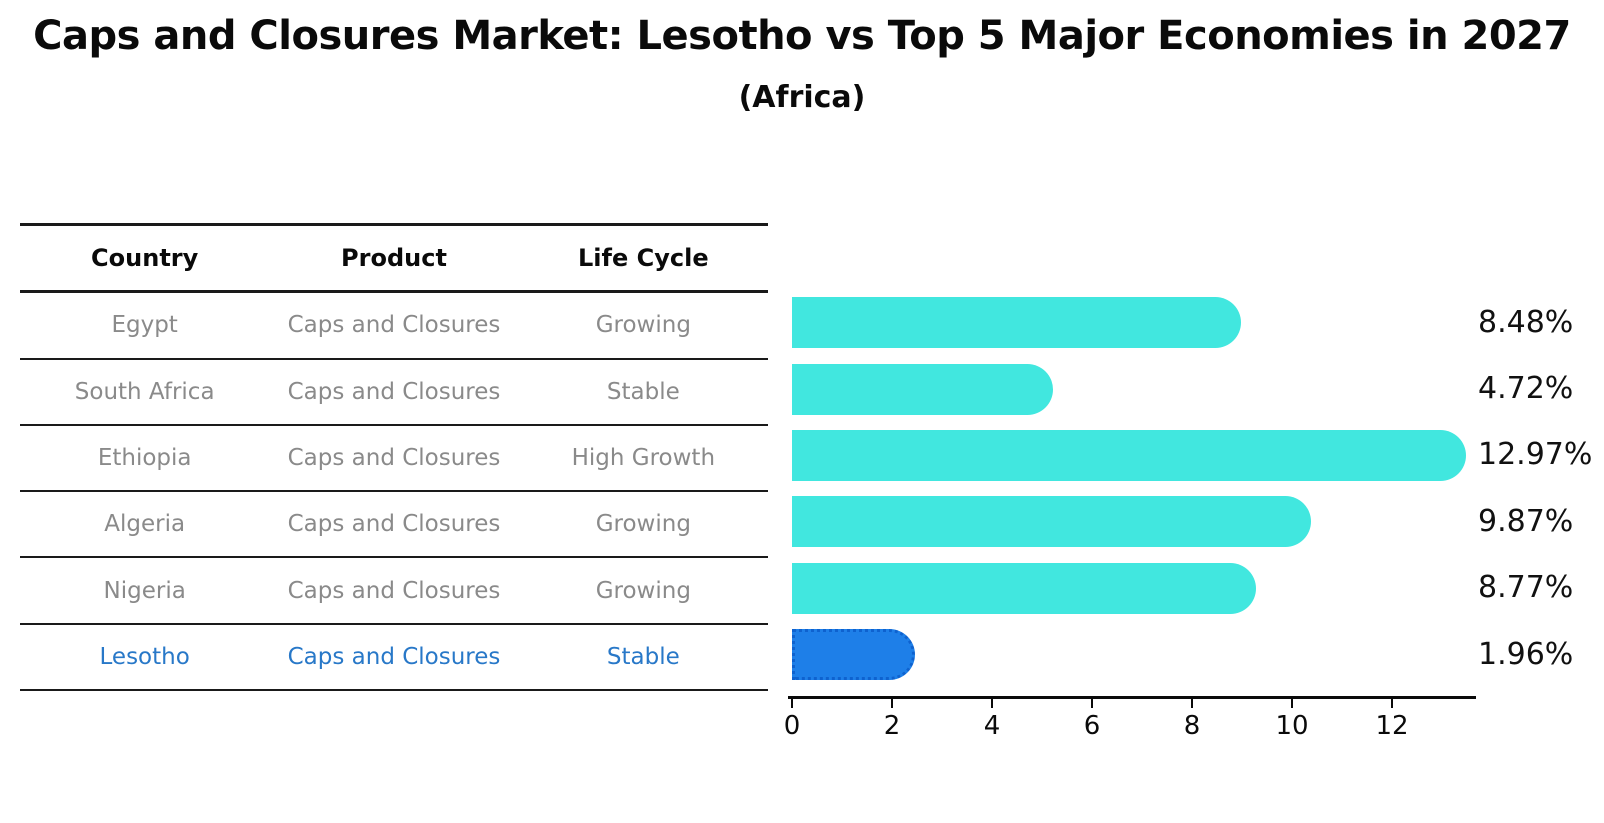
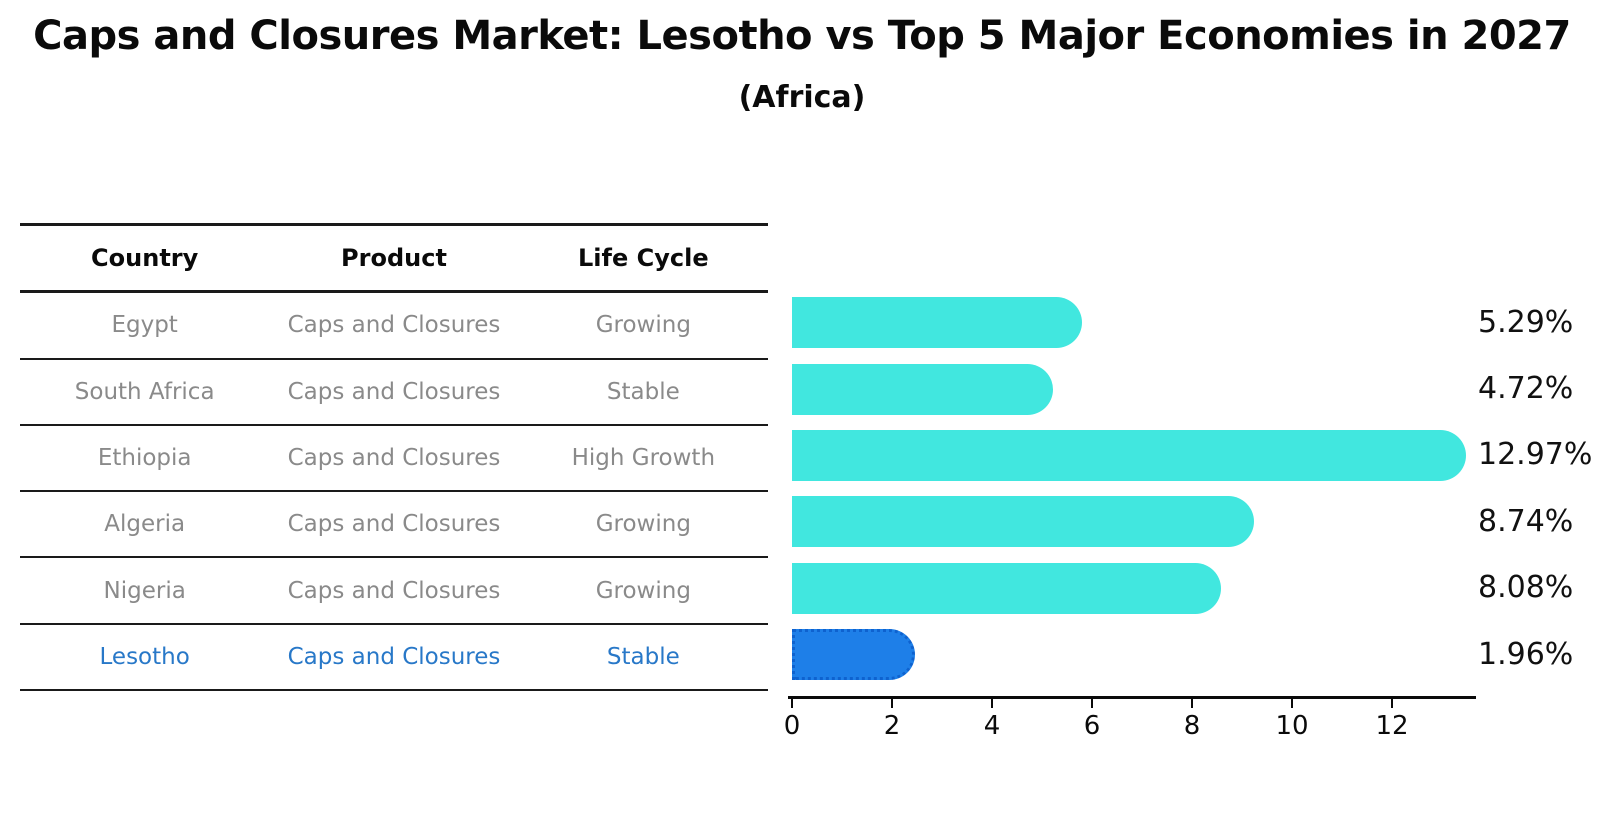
Egypt: 8.48% -> 5.29%
Algeria: 9.87% -> 8.74%
Nigeria: 8.77% -> 8.08%
